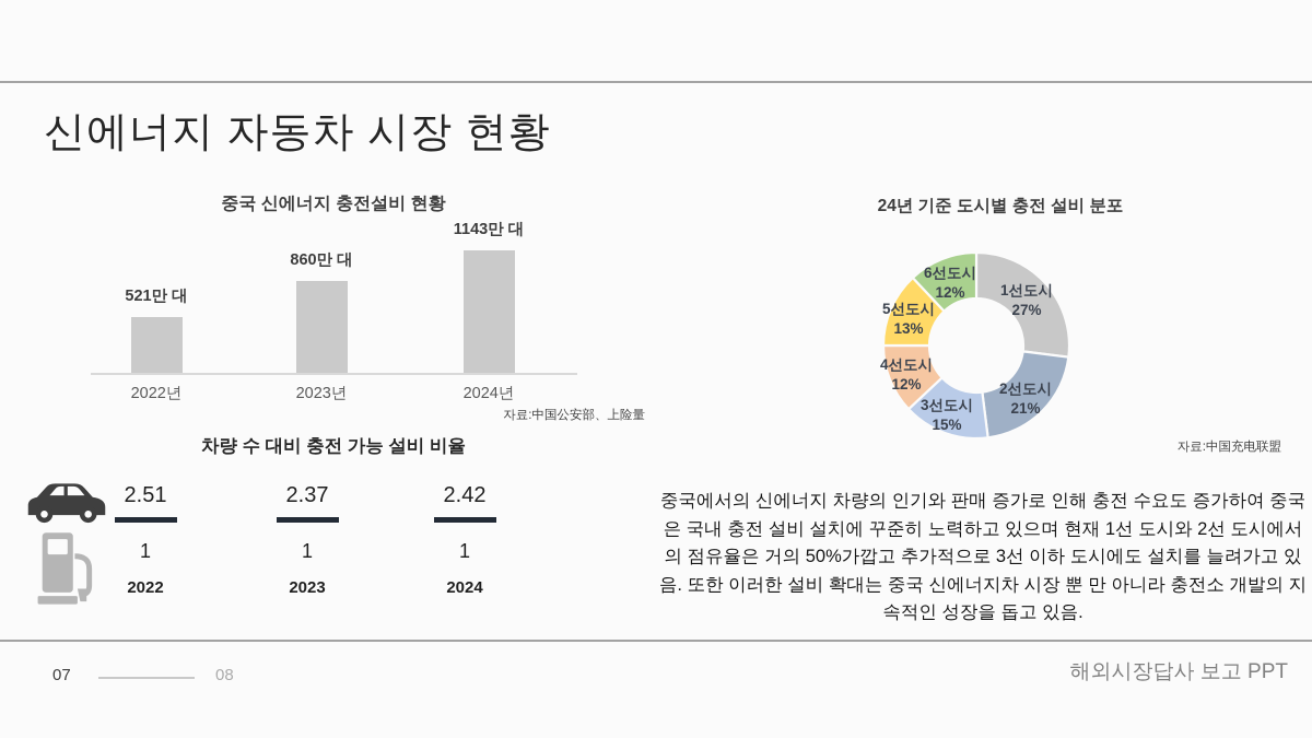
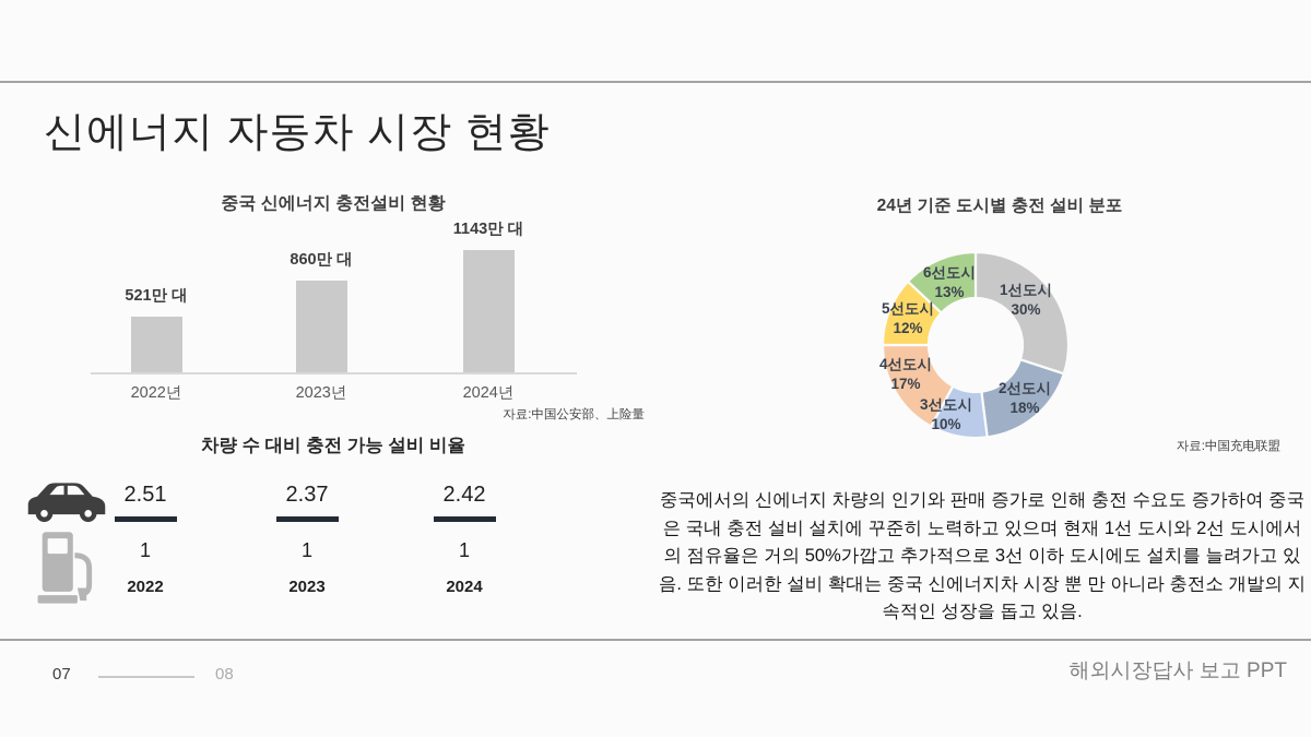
24년 기준 도시별 충전 설비 분포/1선도시: 27% -> 30%
24년 기준 도시별 충전 설비 분포/2선도시: 21% -> 18%
24년 기준 도시별 충전 설비 분포/3선도시: 15% -> 10%
24년 기준 도시별 충전 설비 분포/4선도시: 12% -> 17%
24년 기준 도시별 충전 설비 분포/5선도시: 13% -> 12%
24년 기준 도시별 충전 설비 분포/6선도시: 12% -> 13%
